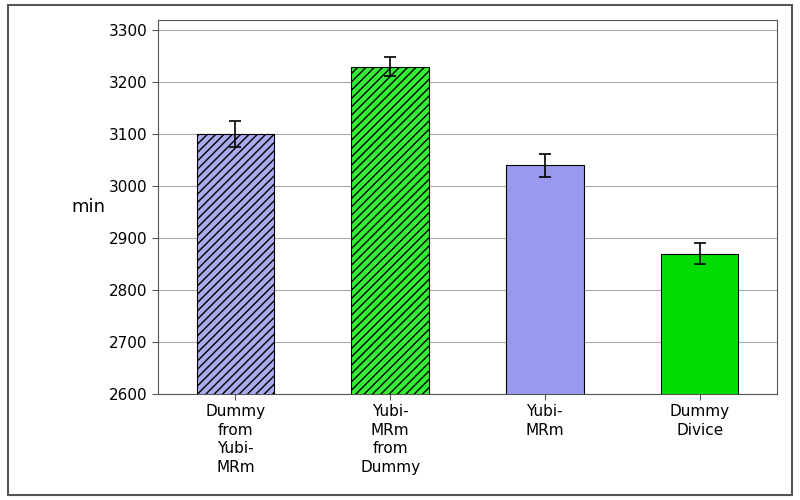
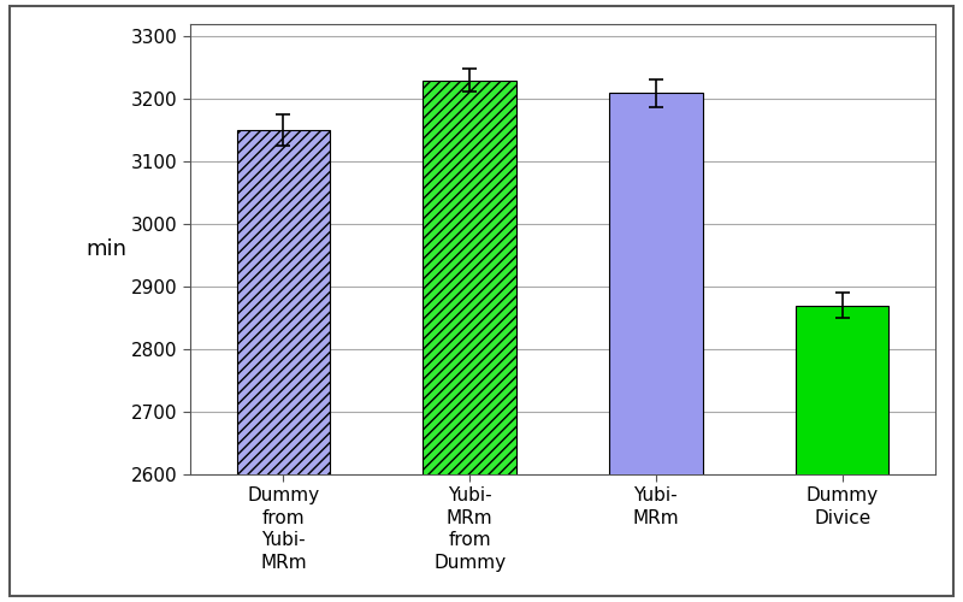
Dummy from Yubi- MRm: 3100 -> 3150
Yubi- MRm: 3040 -> 3210
